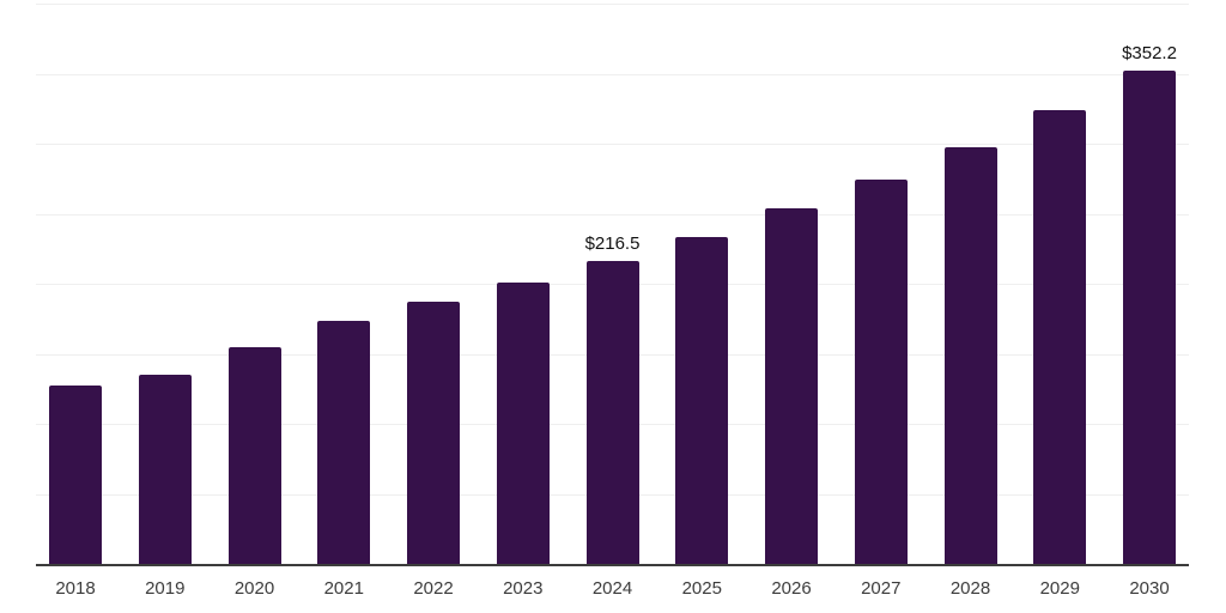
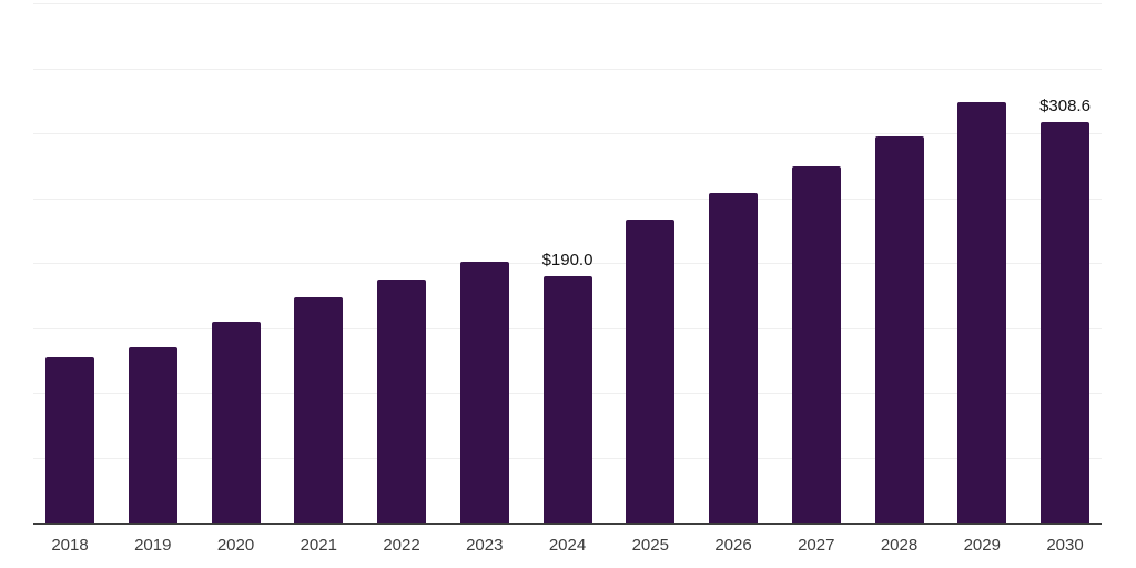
2024: $216.5 -> $190.0
2030: $352.2 -> $308.6
